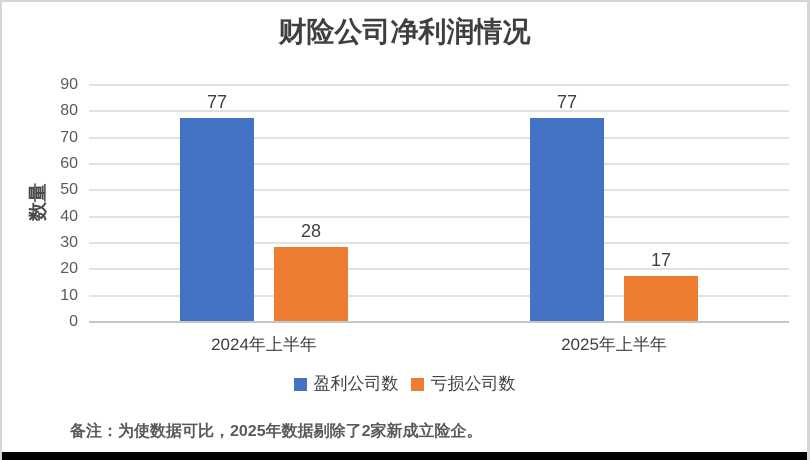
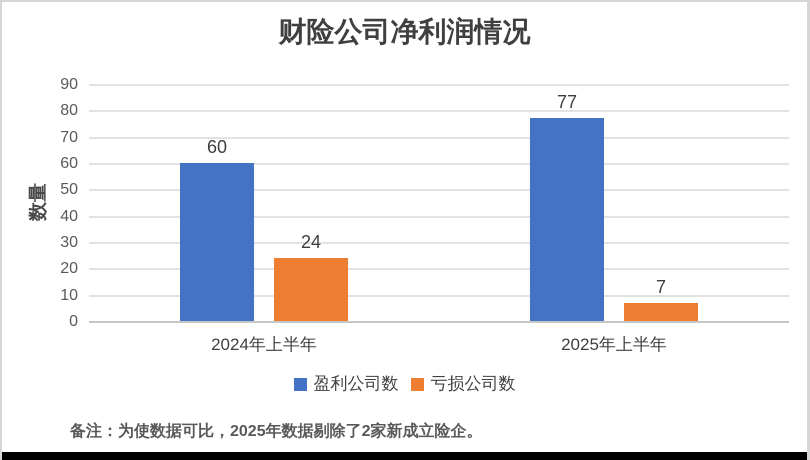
盈利公司数/2024年上半年: 77 -> 60
亏损公司数/2024年上半年: 28 -> 24
亏损公司数/2025年上半年: 17 -> 7
